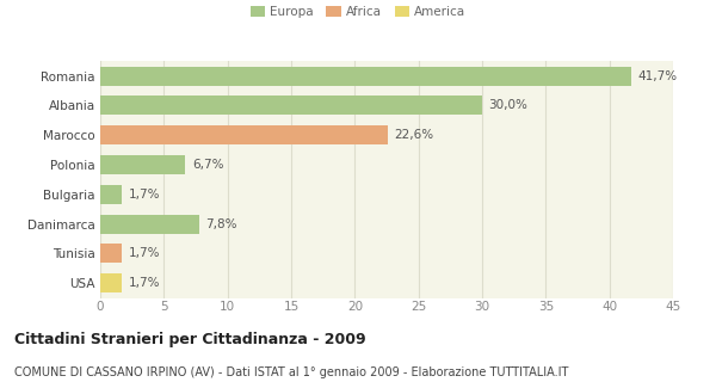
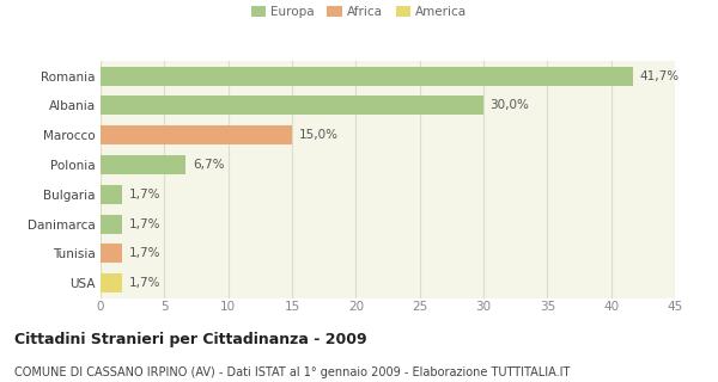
Marocco: 22,6% -> 15,0%
Danimarca: 7,8% -> 1,7%
